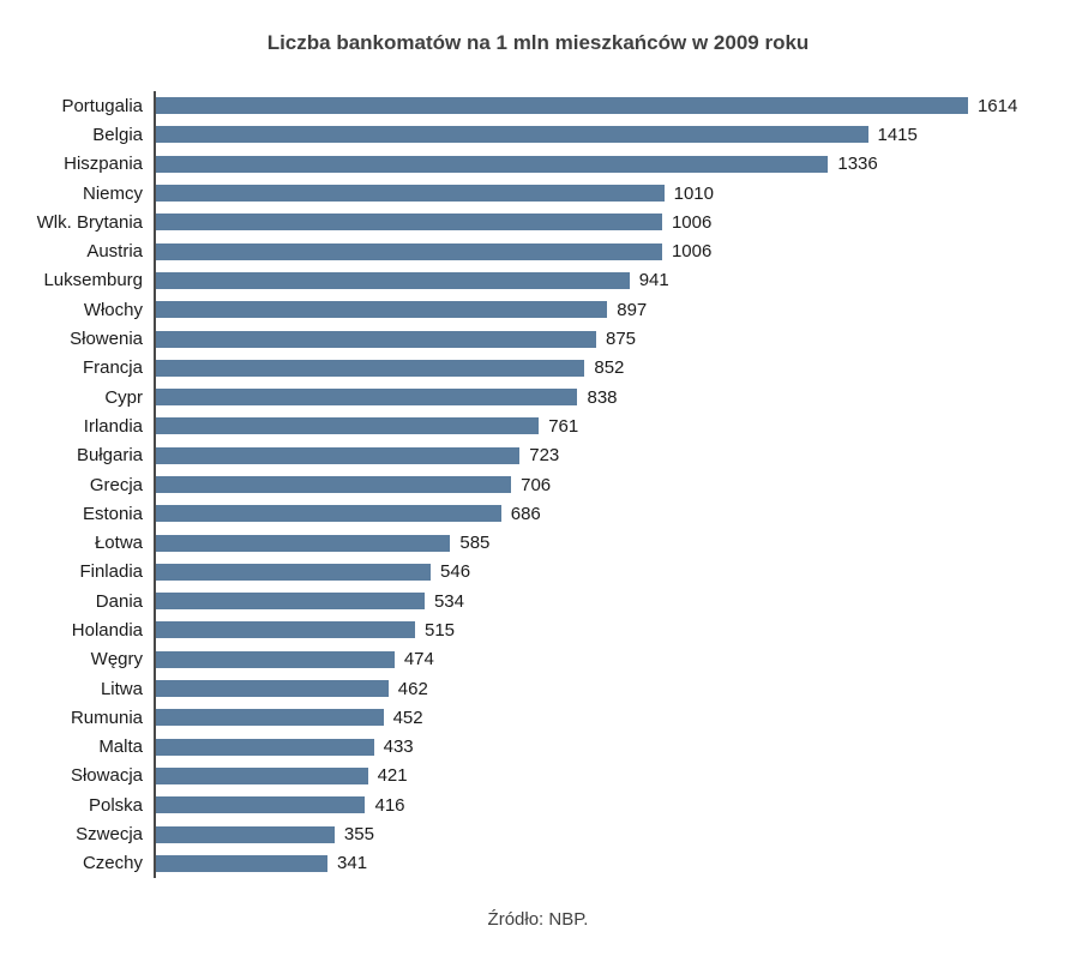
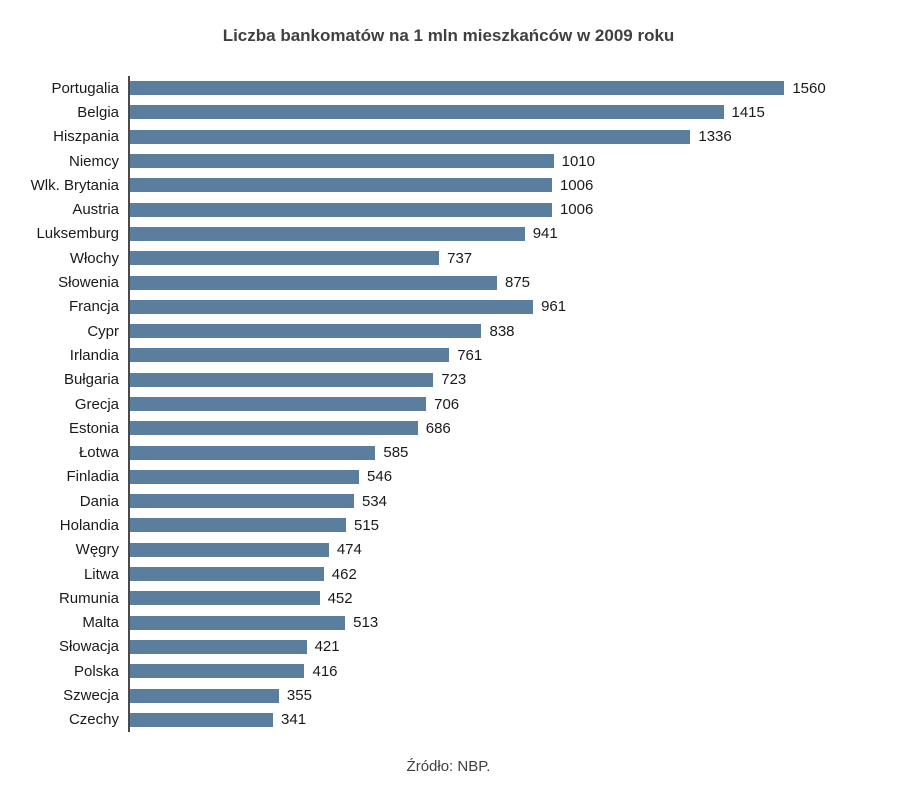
Portugalia: 1614 -> 1560
Włochy: 897 -> 737
Francja: 852 -> 961
Malta: 433 -> 513
